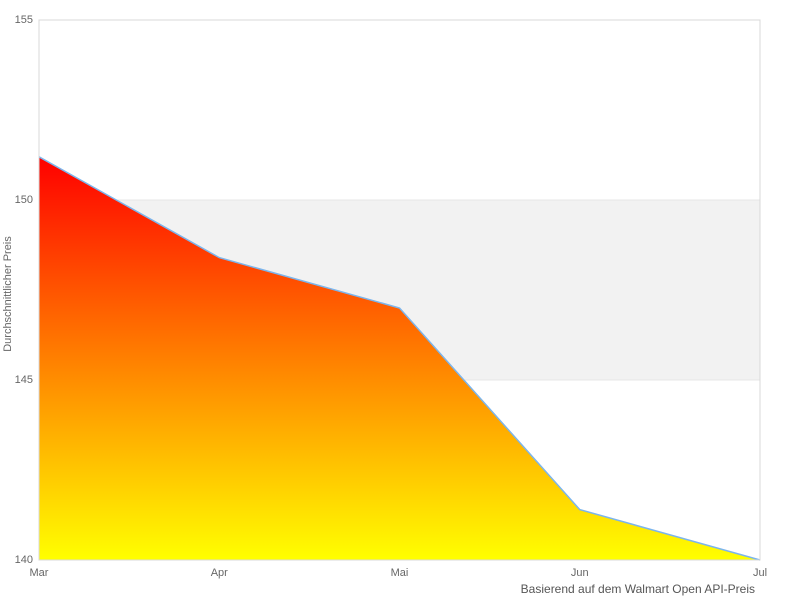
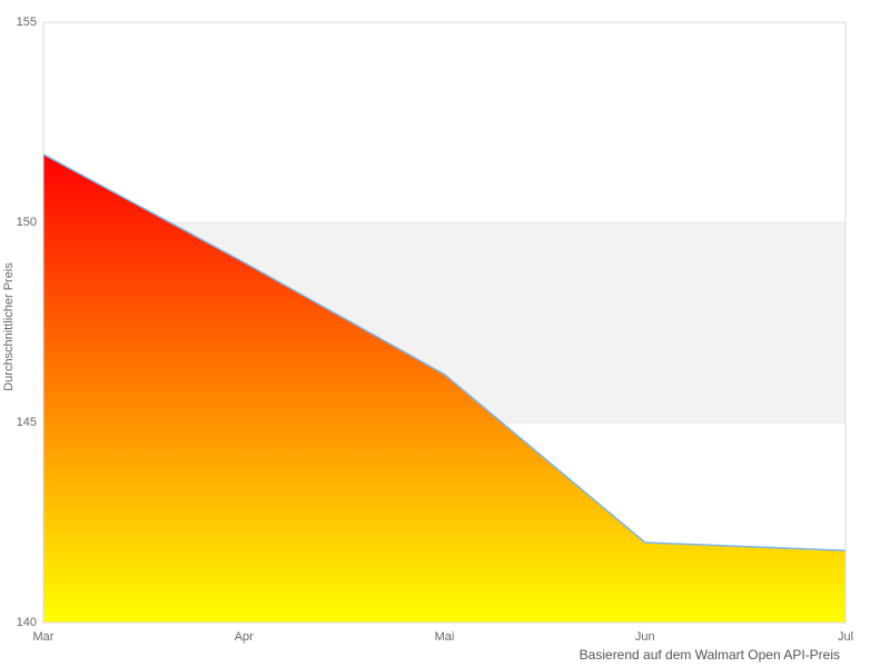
Mar: 151.2 -> 151.7
Apr: 148.4 -> 149.0
Mai: 147.0 -> 146.2
Jun: 141.4 -> 142.0
Jul: 140.0 -> 141.8
